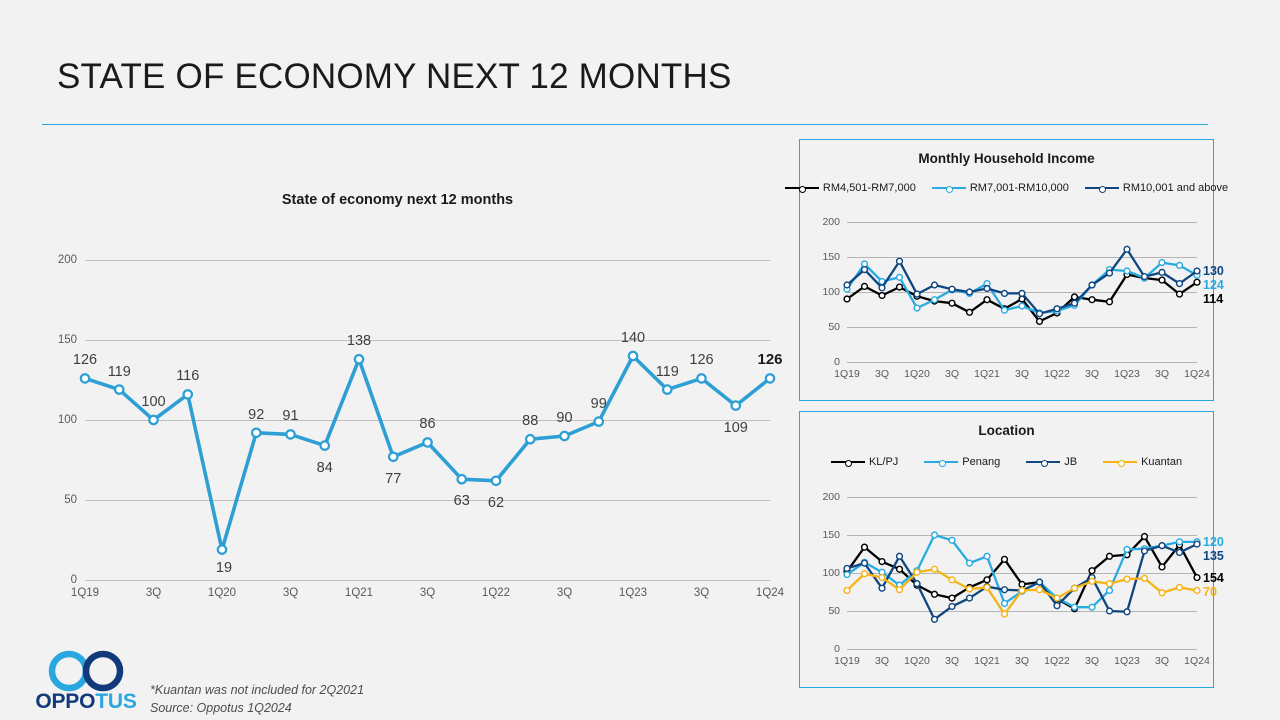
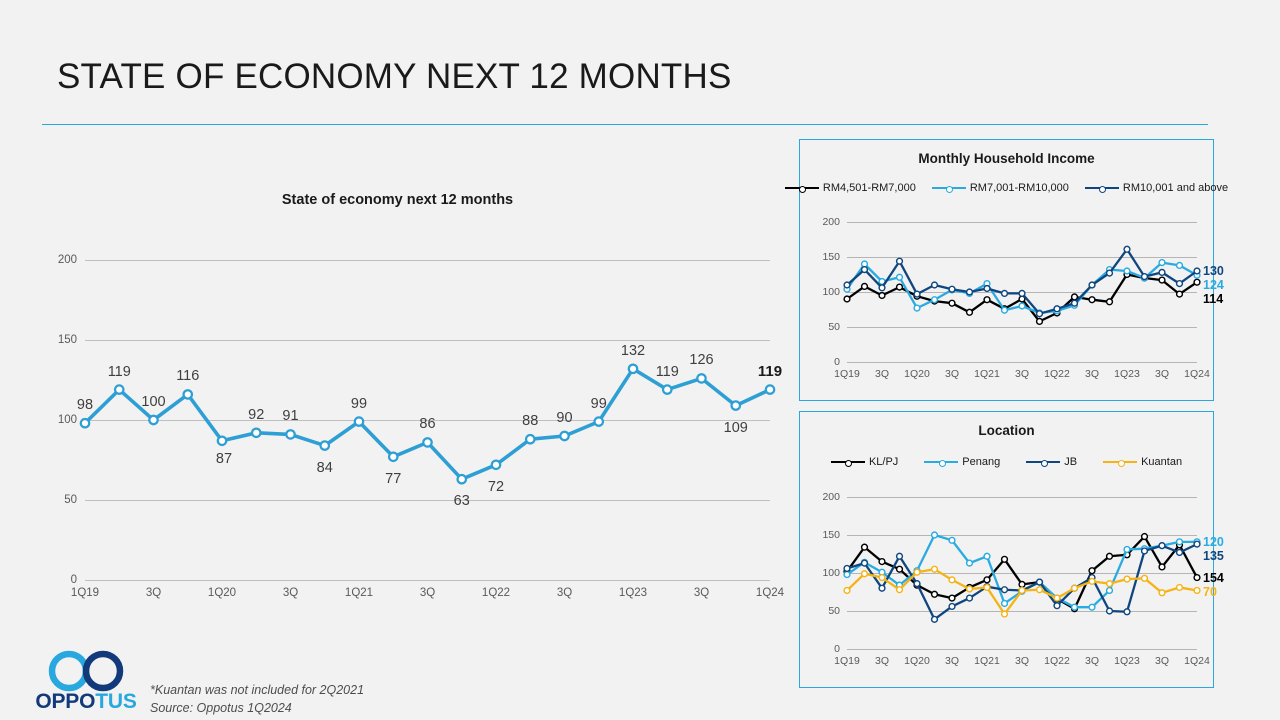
State of economy next 12 months/1Q19: 126 -> 98
State of economy next 12 months/1Q20: 19 -> 87
State of economy next 12 months/1Q21: 138 -> 99
State of economy next 12 months/1Q22: 62 -> 72
State of economy next 12 months/1Q23: 140 -> 132
State of economy next 12 months/1Q24: 126 -> 119
